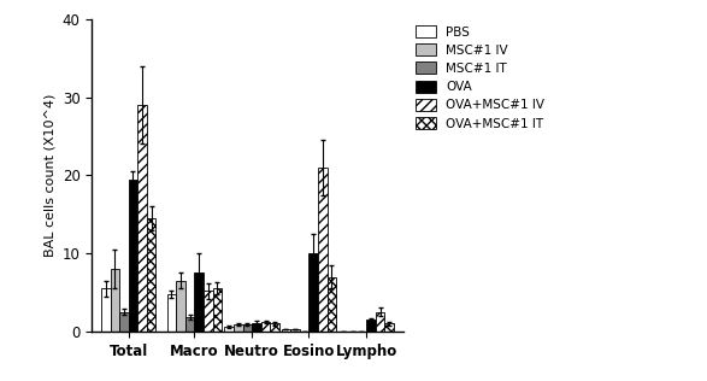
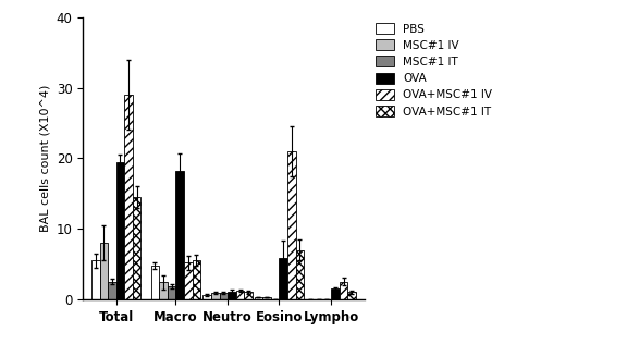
MSC#1 IV/Macro: 6.5 -> 2.4
OVA/Macro: 7.5 -> 18.2
OVA/Eosino: 10.0 -> 5.8
